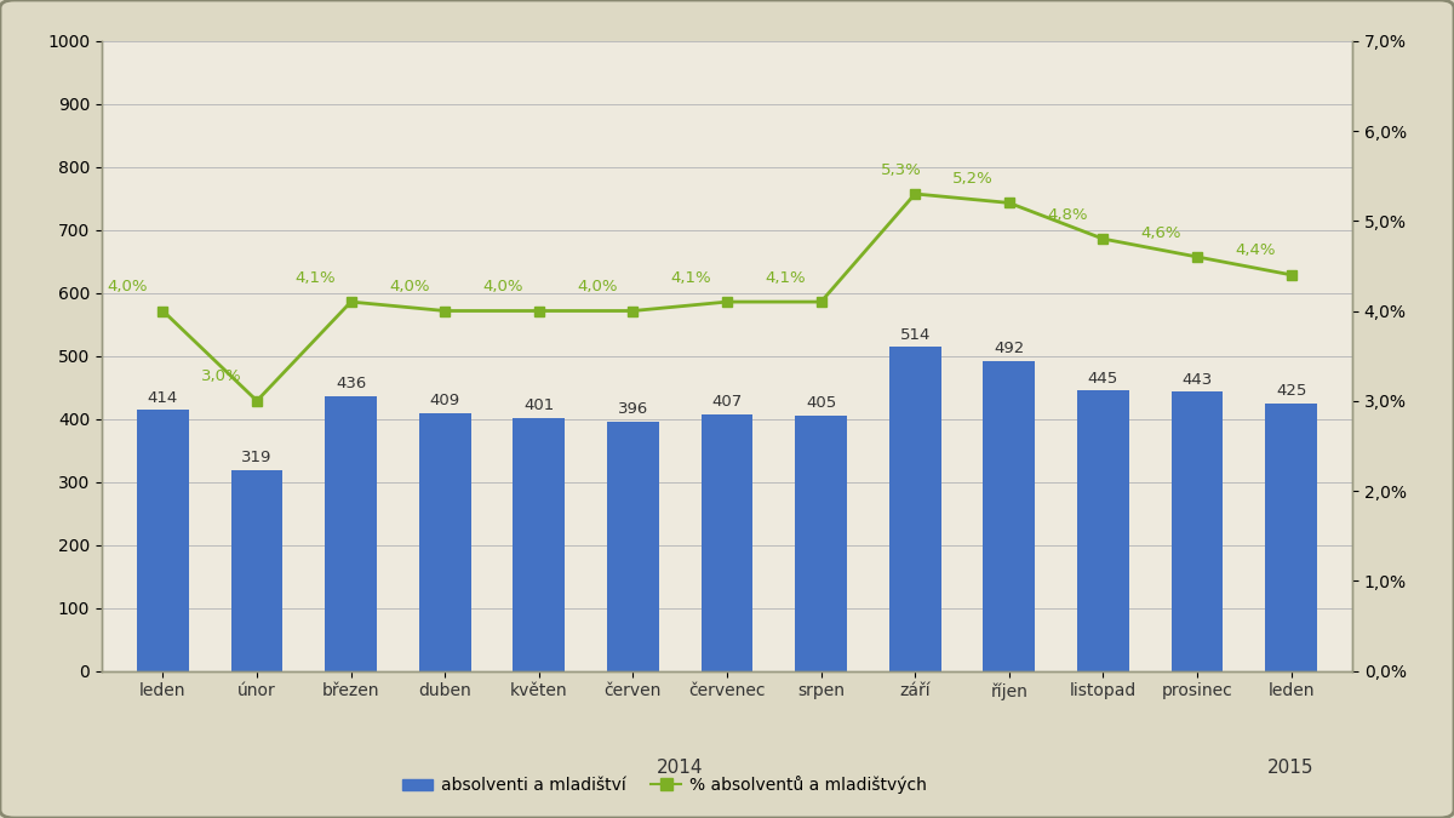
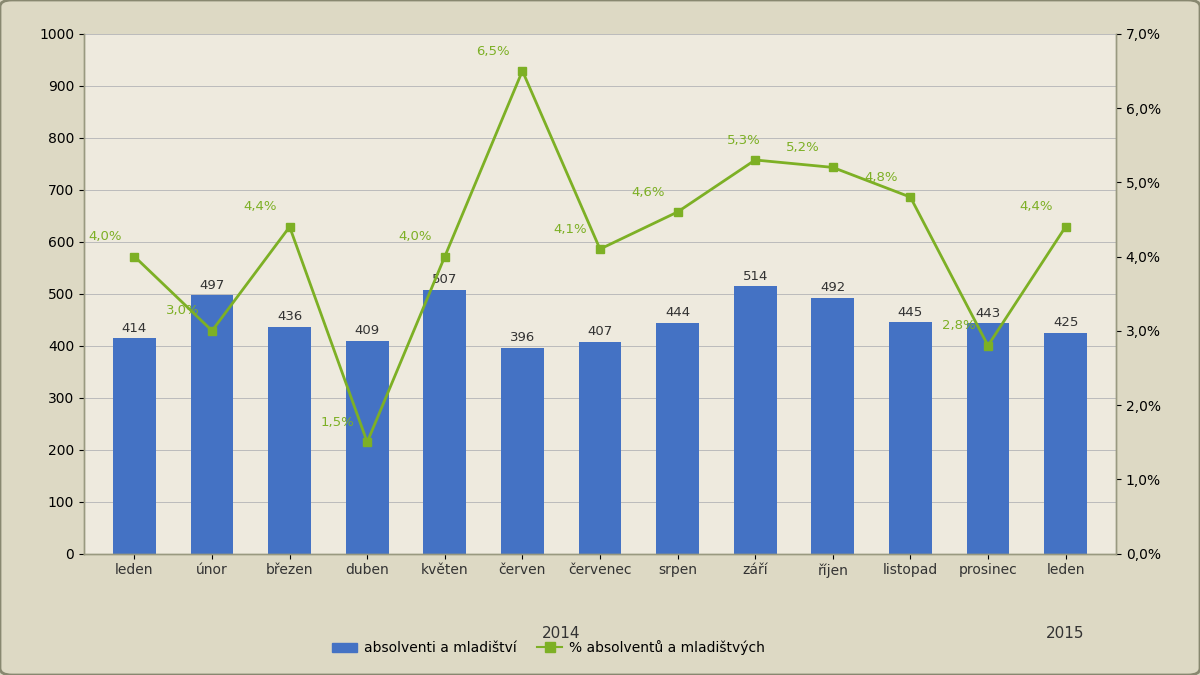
absolventi a mladištví/únor: 319 -> 497
% absolventů a mladištvých/březen: 4,1% -> 4,4%
% absolventů a mladištvých/duben: 4,0% -> 1,5%
absolventi a mladištví/květen: 401 -> 507
% absolventů a mladištvých/červen: 4,0% -> 6,5%
absolventi a mladištví/srpen: 405 -> 444
% absolventů a mladištvých/srpen: 4,1% -> 4,6%
% absolventů a mladištvých/prosinec: 4,6% -> 2,8%
